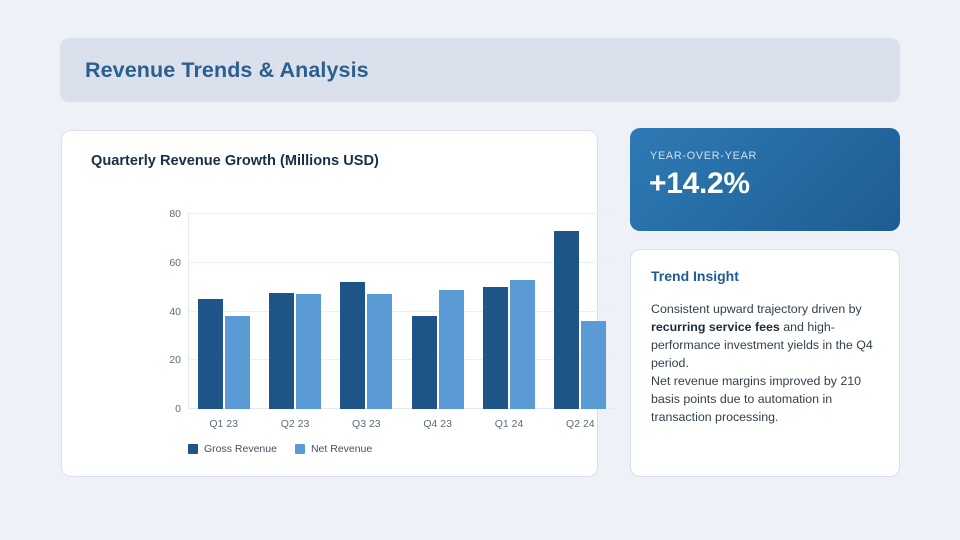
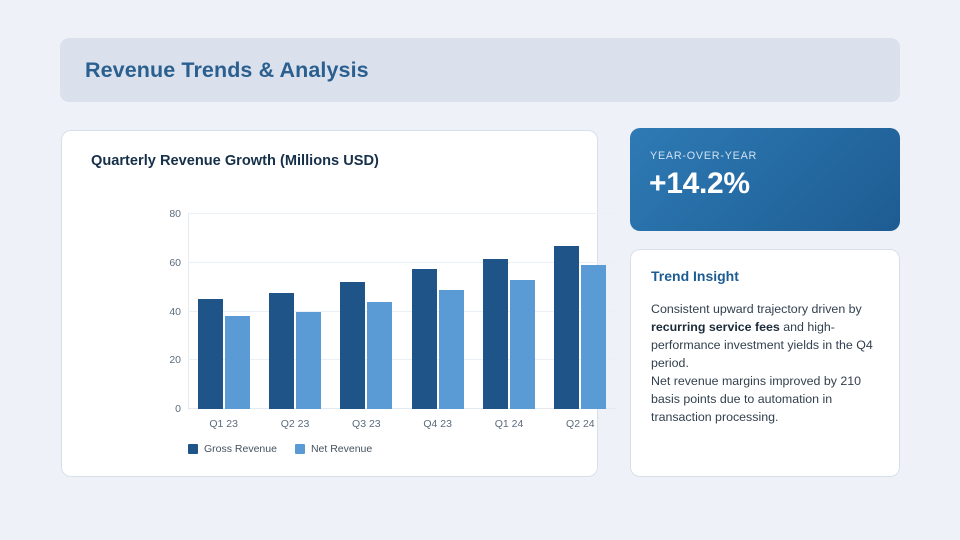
Net Revenue/Q2 23: 47 -> 40
Net Revenue/Q3 23: 47 -> 44
Gross Revenue/Q4 23: 38 -> 58
Gross Revenue/Q1 24: 50 -> 62
Gross Revenue/Q2 24: 73 -> 67
Net Revenue/Q2 24: 36 -> 59
